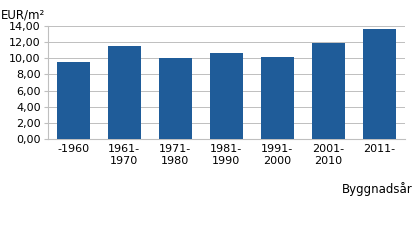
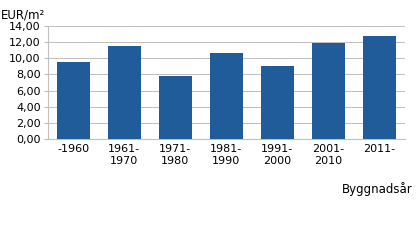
1971- 1980: 10,0 -> 7,8
1991- 2000: 10,2 -> 9,0
2011-: 13,6 -> 12,8
